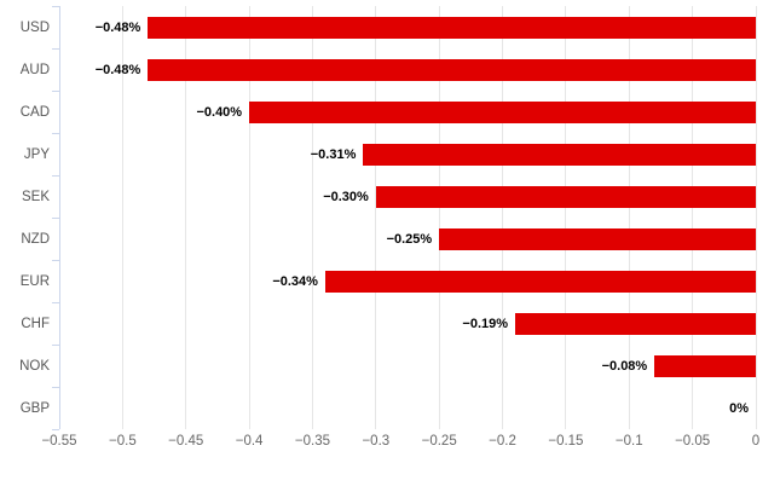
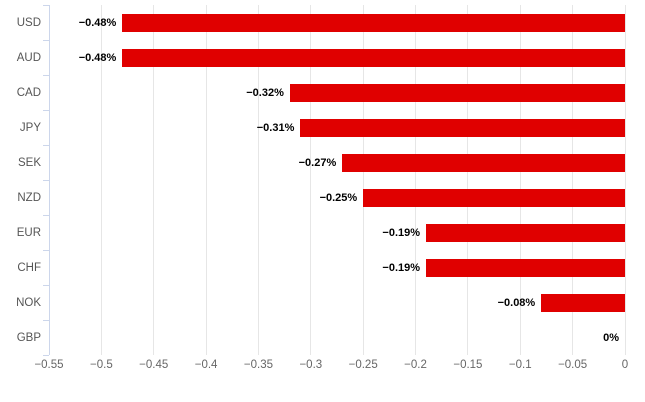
CAD: −0.40% -> −0.32%
SEK: −0.30% -> −0.27%
EUR: −0.34% -> −0.19%
